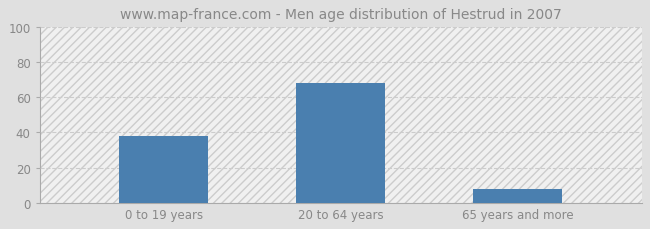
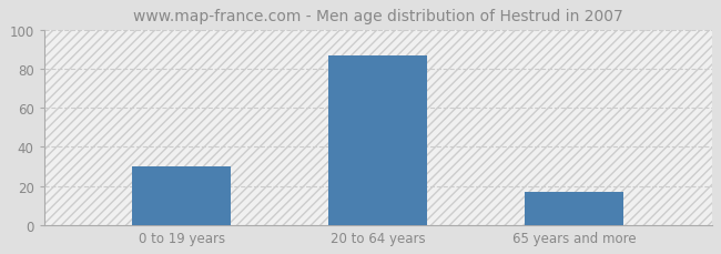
0 to 19 years: 38 -> 30
20 to 64 years: 68 -> 87
65 years and more: 8 -> 17
